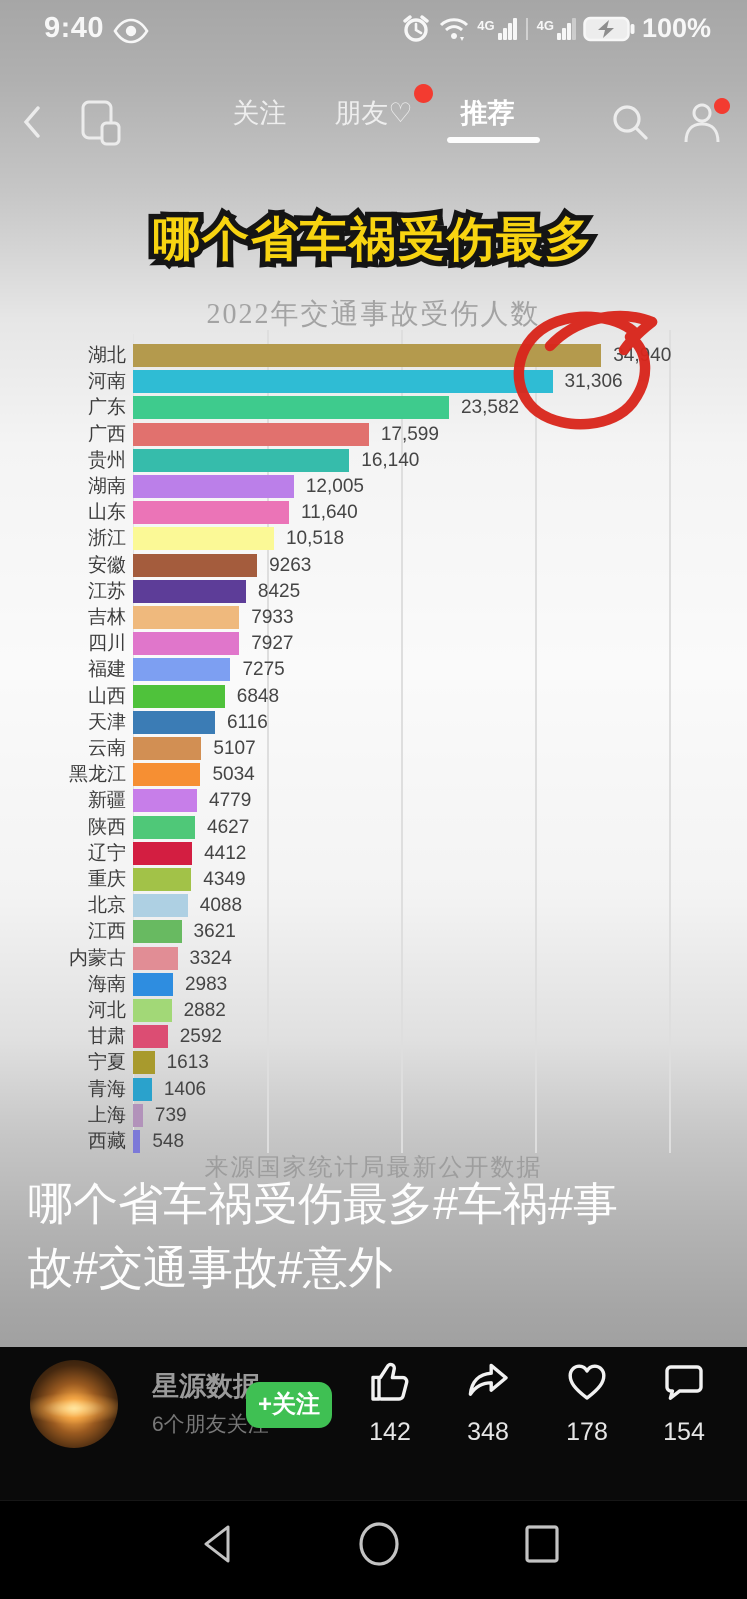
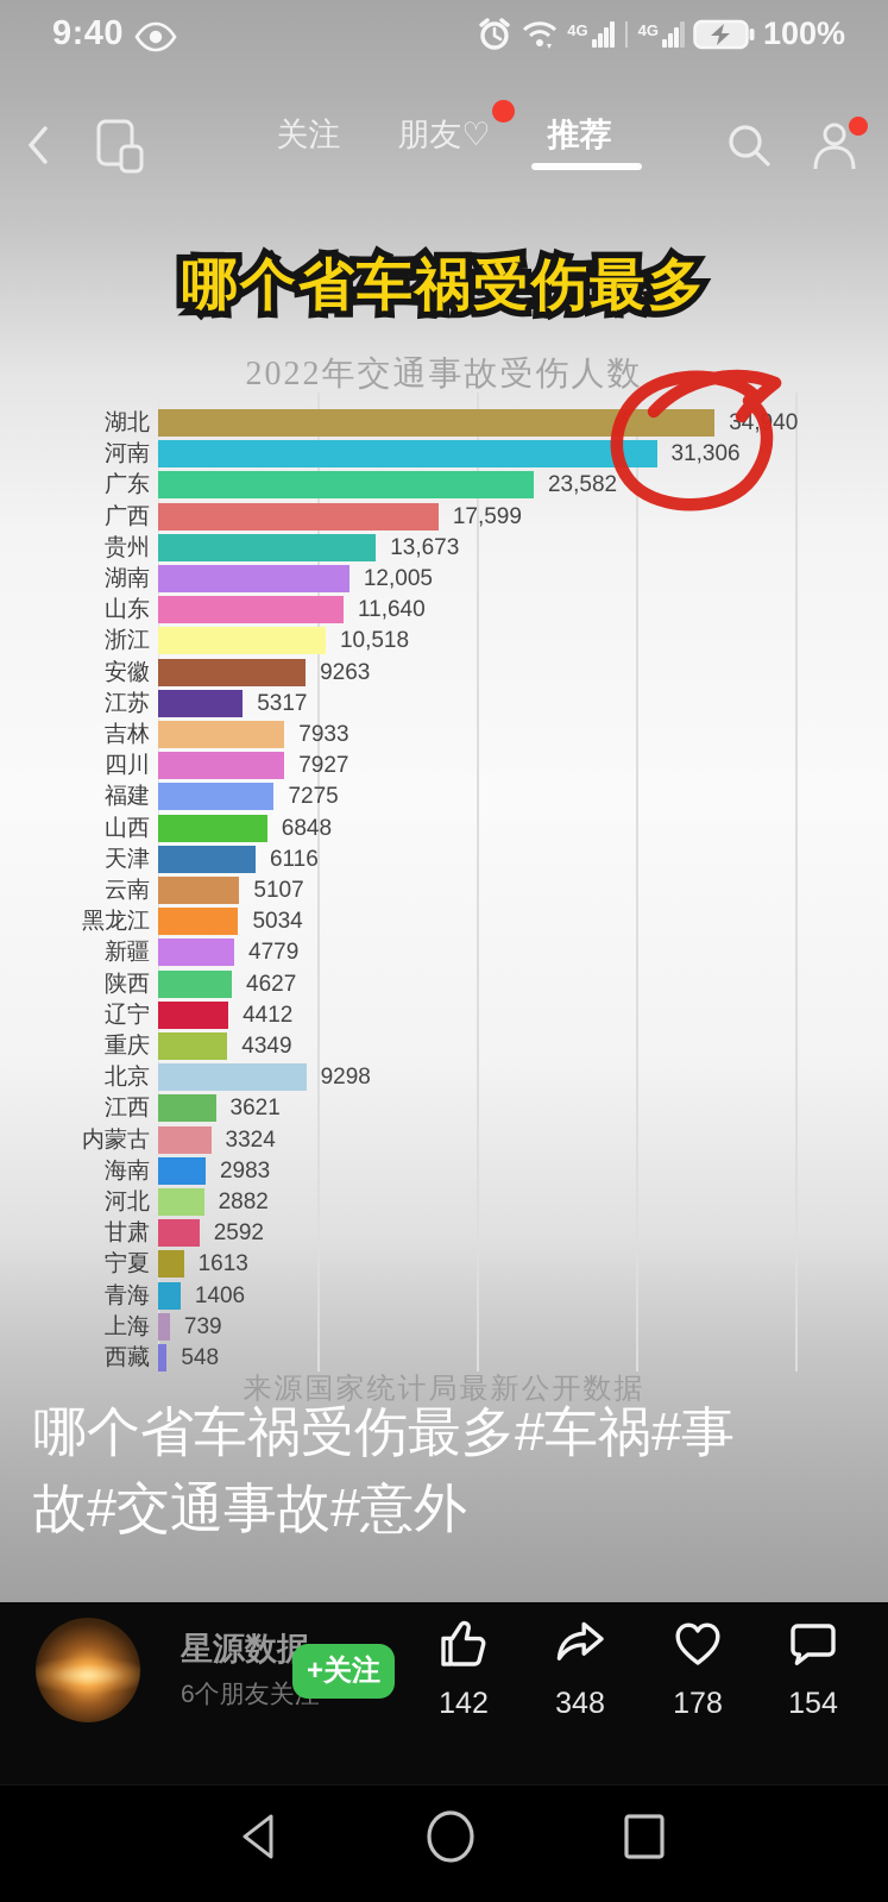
贵州: 16,140 -> 13,673
江苏: 8425 -> 5317
北京: 4088 -> 9298
